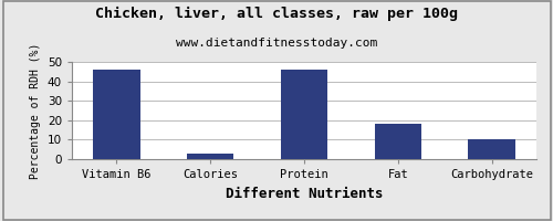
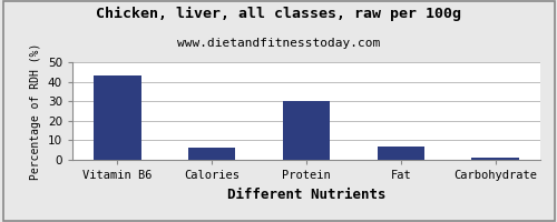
Vitamin B6: 46 -> 43
Calories: 3 -> 6
Protein: 46 -> 30
Fat: 18 -> 7
Carbohydrate: 10 -> 1
